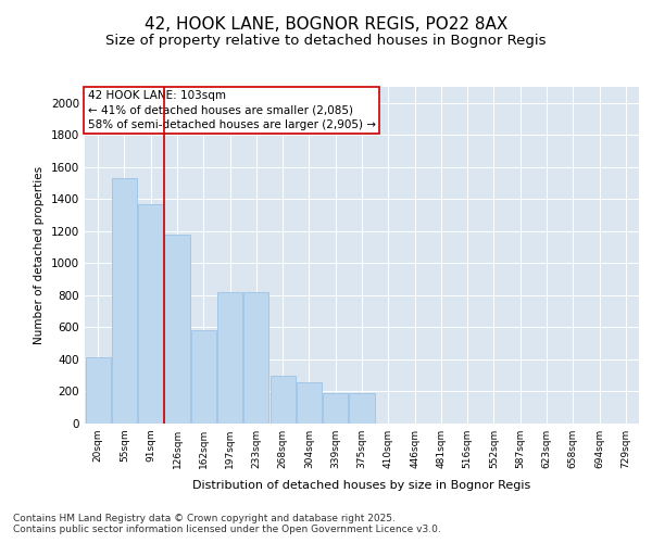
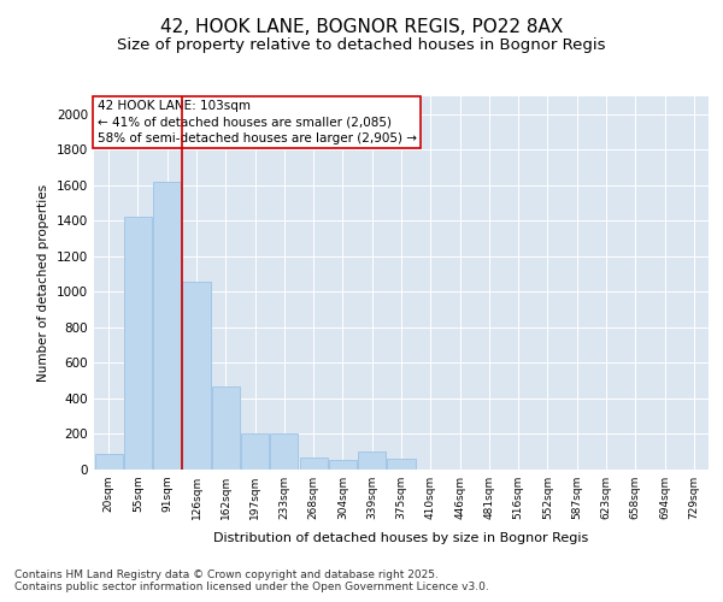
20sqm: 410 -> 90
55sqm: 1530 -> 1420
91sqm: 1370 -> 1620
126sqm: 1180 -> 1060
162sqm: 580 -> 470
197sqm: 820 -> 200
233sqm: 820 -> 200
268sqm: 300 -> 60
304sqm: 260 -> 60
339sqm: 190 -> 100
375sqm: 190 -> 60
